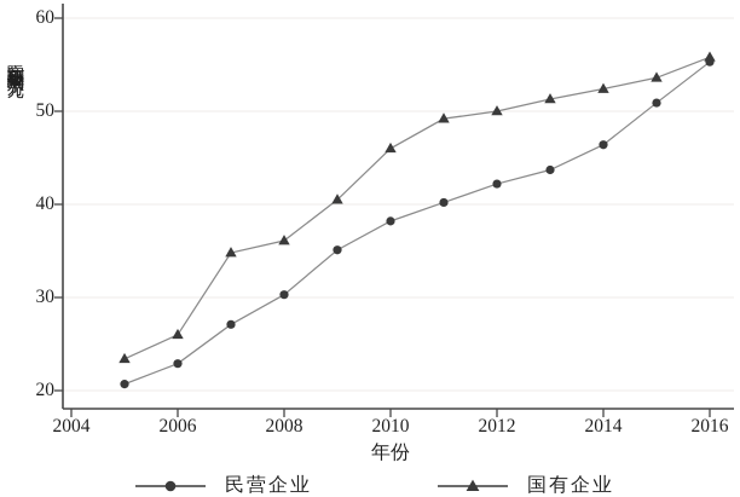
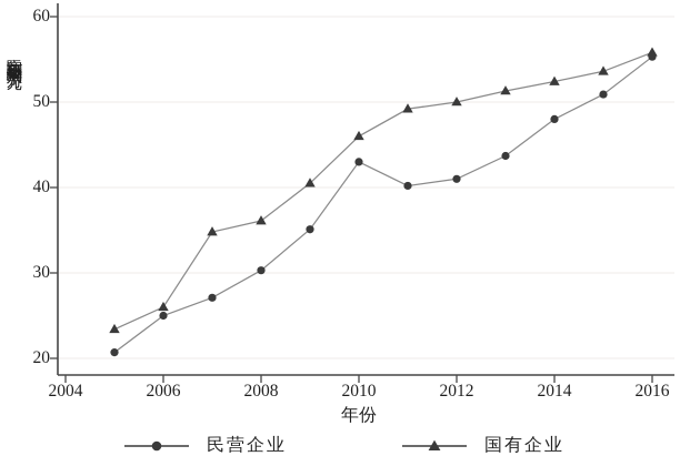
民营企业/2006: 23 -> 25
民营企业/2010: 38 -> 43
民营企业/2012: 42 -> 41
民营企业/2014: 46 -> 48
